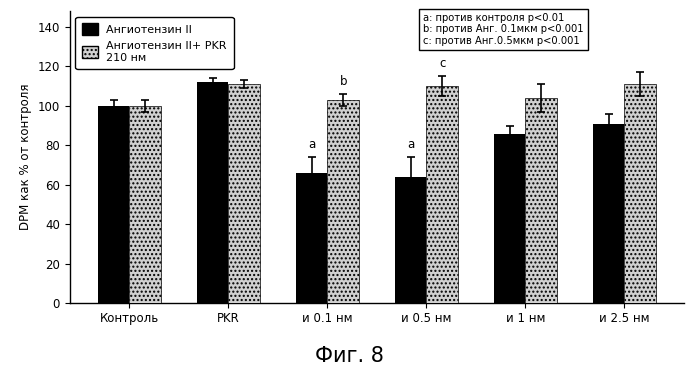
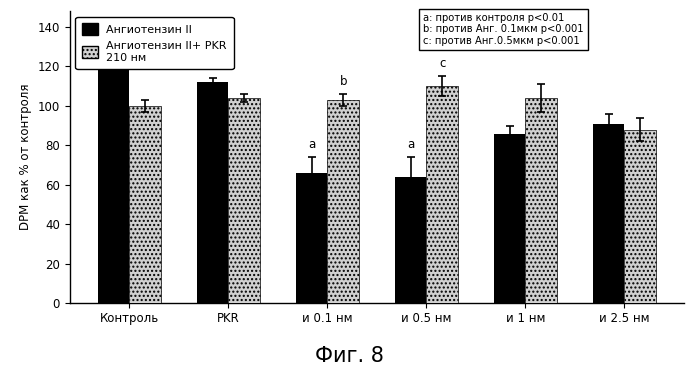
Ангиотензин II/Контроль: 100 -> 118
Ангиотензин II+ PKR 210 нм/PKR: 111 -> 104
Ангиотензин II+ PKR 210 нм/и 2.5 нм: 111 -> 88
